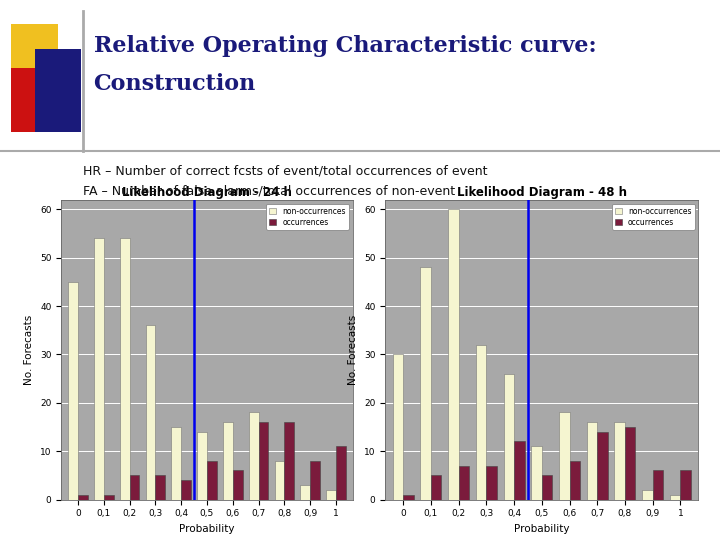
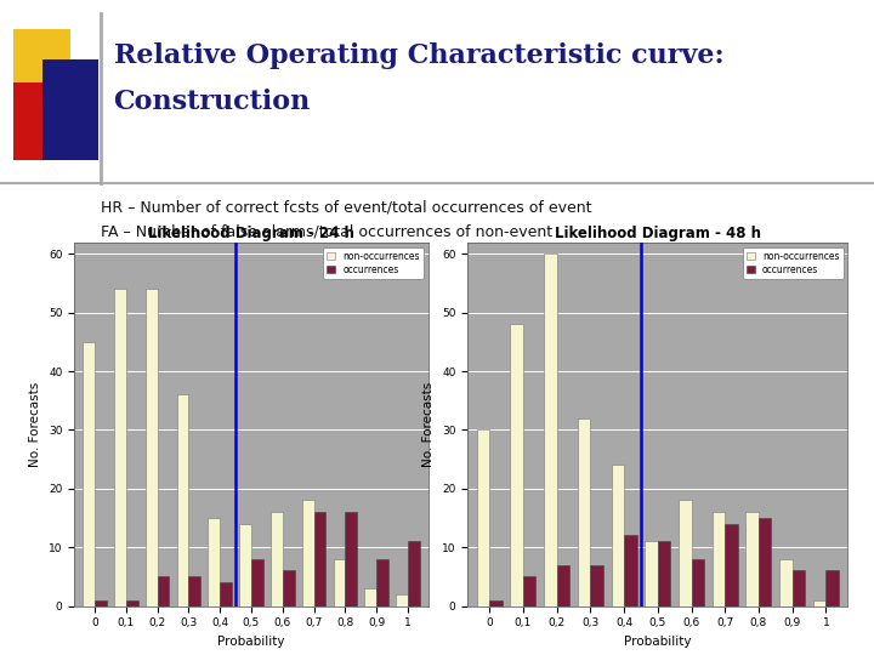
Likelihood Diagram - 48 h/non-occurrences/0,4: 26 -> 24
Likelihood Diagram - 48 h/occurrences/0,5: 5 -> 11
Likelihood Diagram - 48 h/non-occurrences/0,9: 2 -> 8
